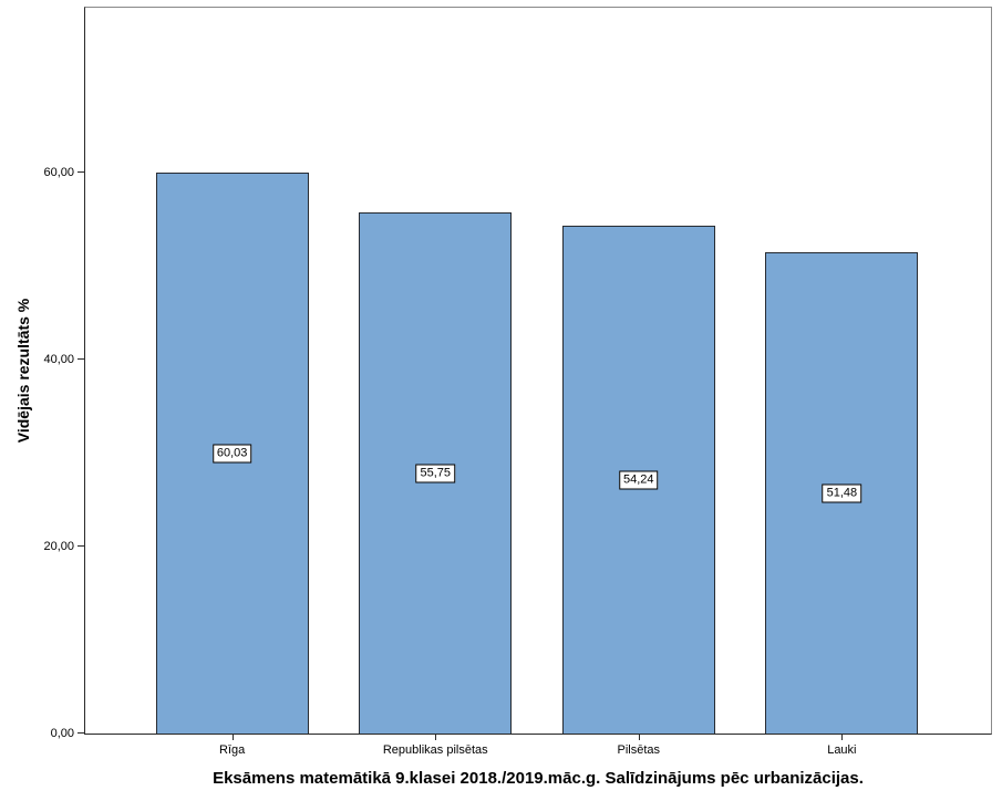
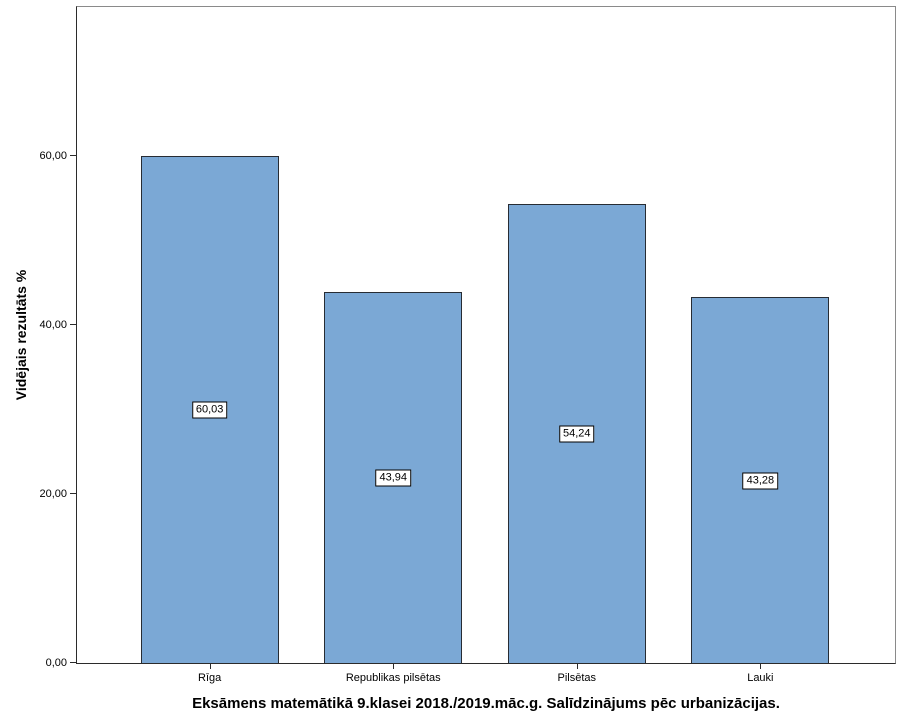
Republikas pilsētas: 55,75 -> 43,94
Lauki: 51,48 -> 43,28
